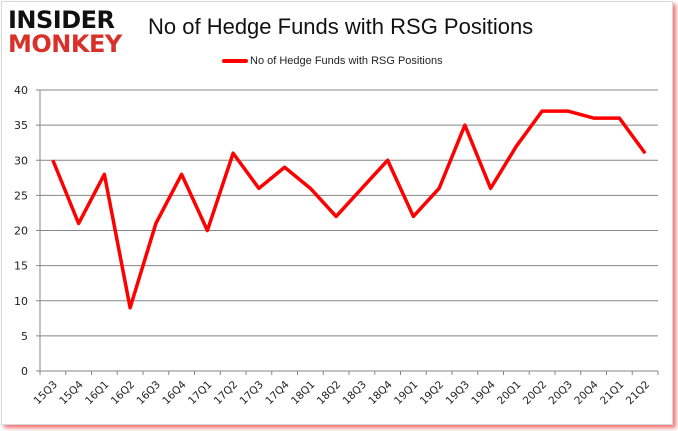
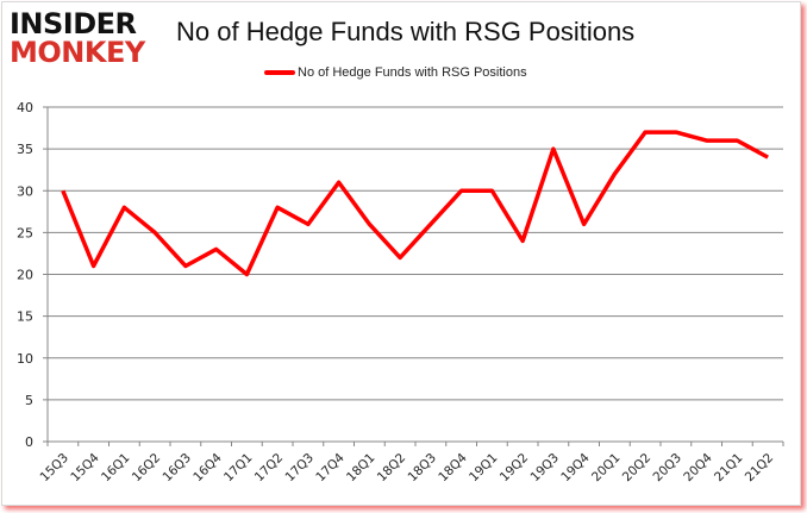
16Q2: 9 -> 25
16Q4: 28 -> 23
17Q2: 31 -> 28
17Q4: 29 -> 31
19Q1: 22 -> 30
19Q2: 26 -> 24
21Q2: 31 -> 34
